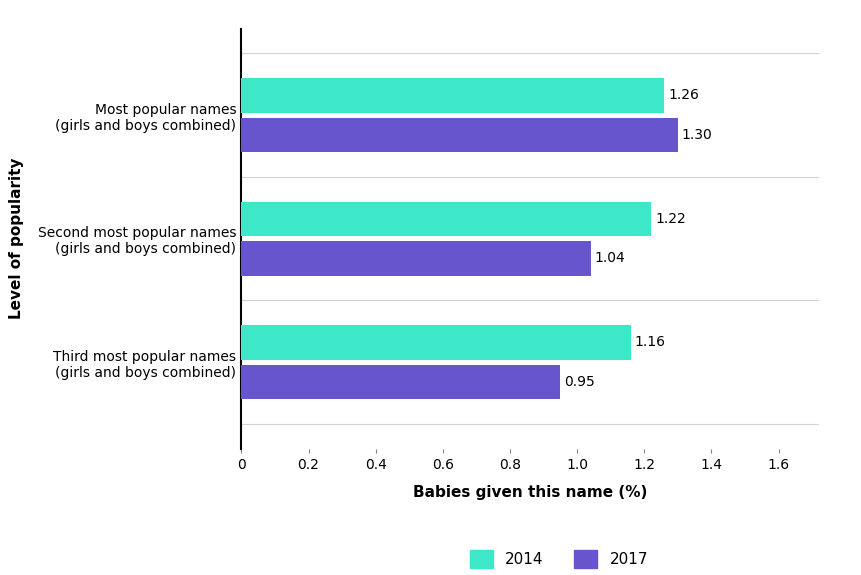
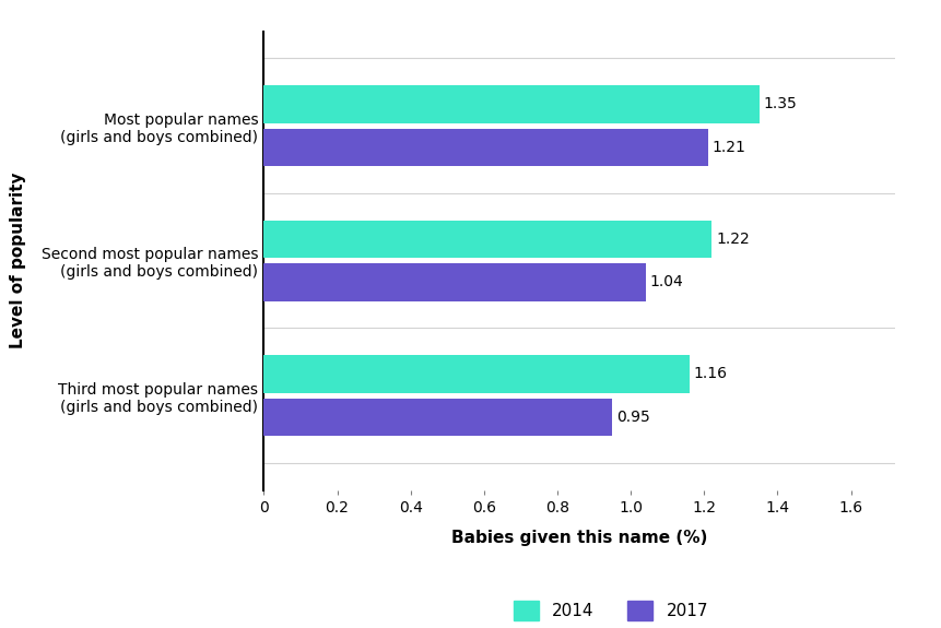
2014/Most popular names (girls and boys combined): 1.26 -> 1.35
2017/Most popular names (girls and boys combined): 1.30 -> 1.21
